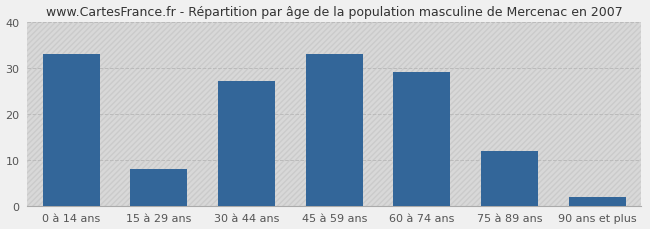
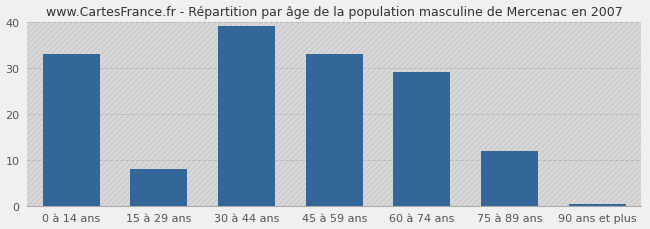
30 à 44 ans: 27.0 -> 39.0
90 ans et plus: 2.0 -> 0.5
